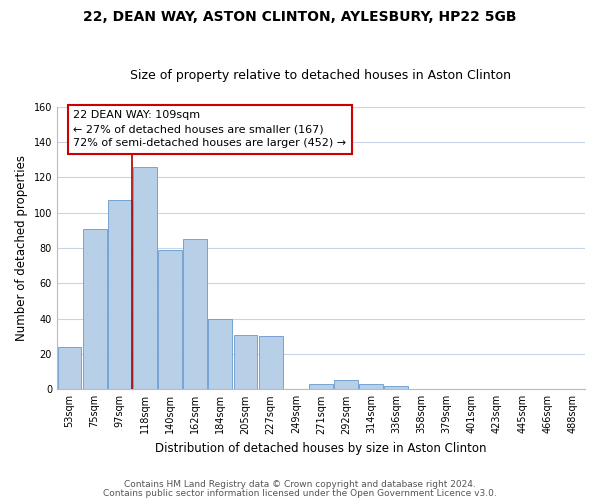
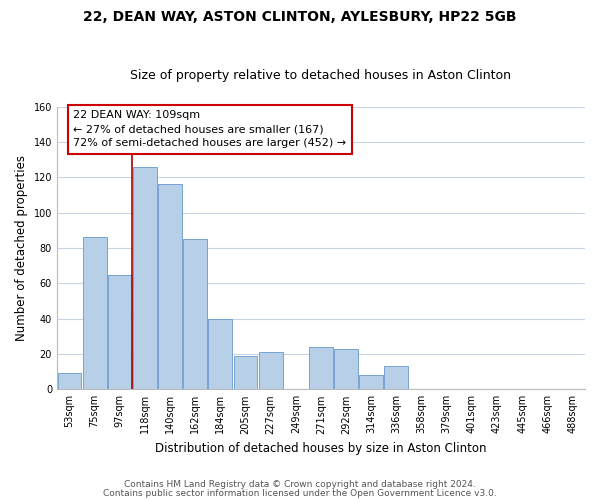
53sqm: 24 -> 9
75sqm: 91 -> 86
97sqm: 107 -> 65
140sqm: 79 -> 116
205sqm: 31 -> 19
227sqm: 30 -> 21
271sqm: 3 -> 24
292sqm: 5 -> 23
314sqm: 3 -> 8
336sqm: 2 -> 13
